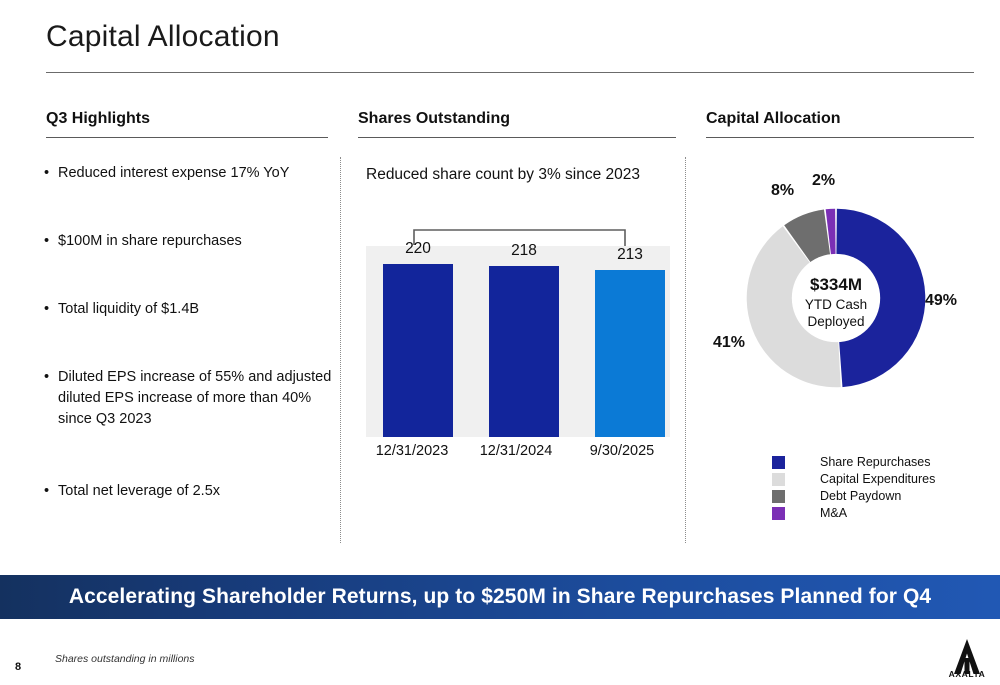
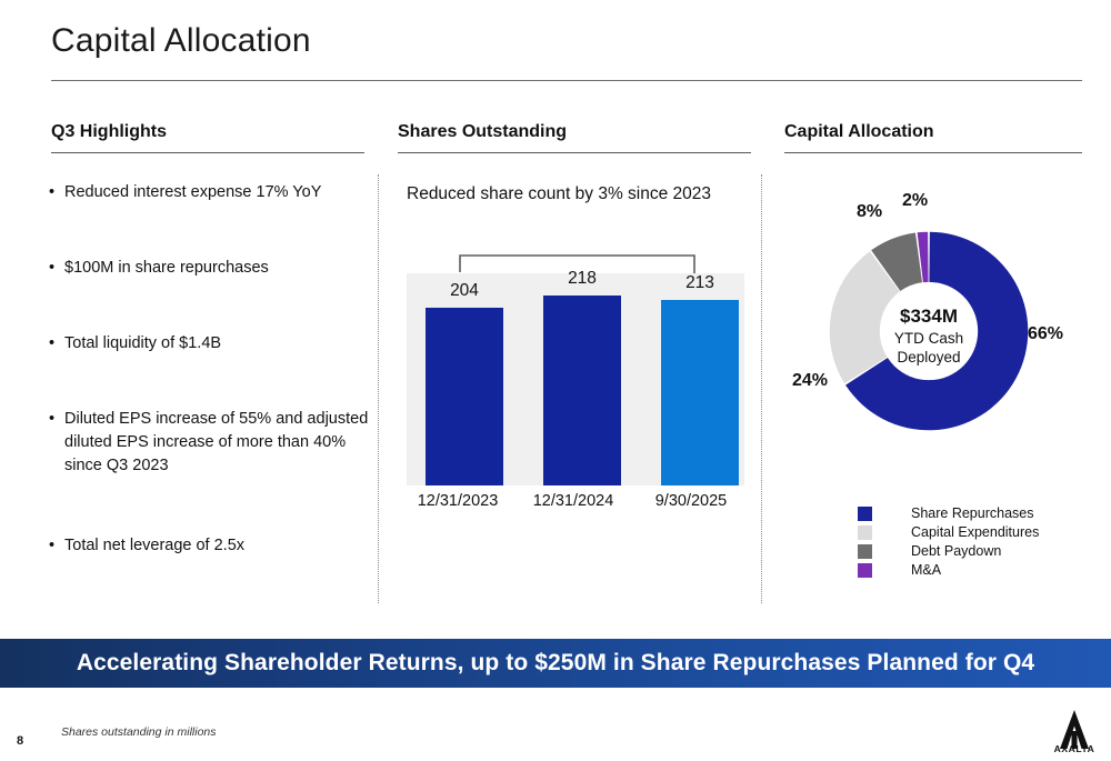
Reduced share count by 3% since 2023/12/31/2023: 220 -> 204
Capital Allocation/Share Repurchases: 49% -> 66%
Capital Allocation/Capital Expenditures: 41% -> 24%
